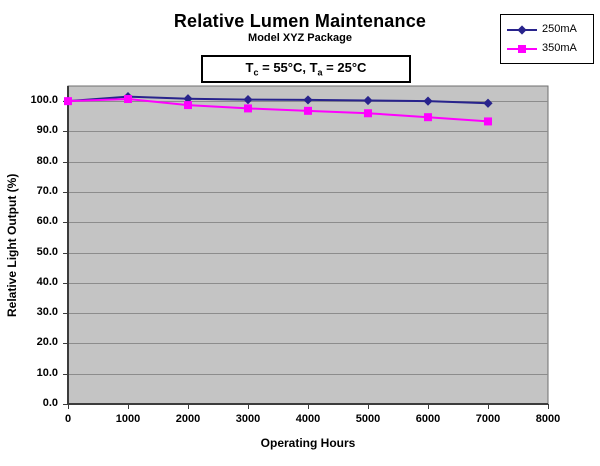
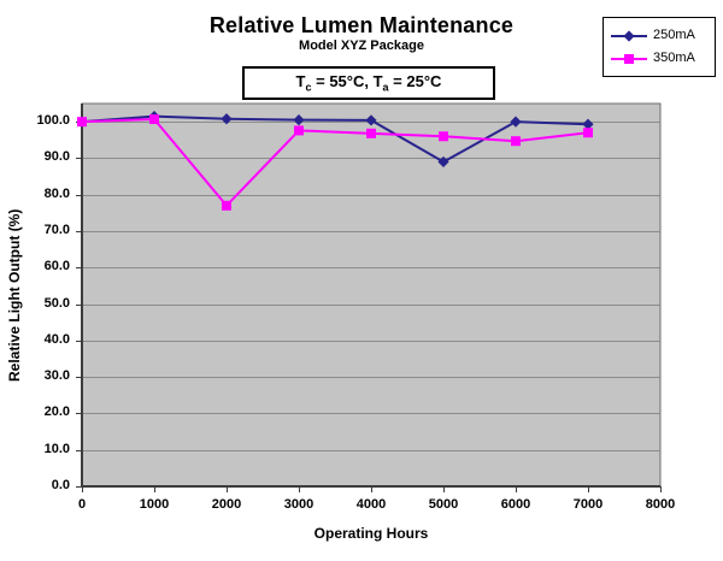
350mA/2000: 99 -> 77
250mA/5000: 100 -> 89
350mA/7000: 93 -> 97
